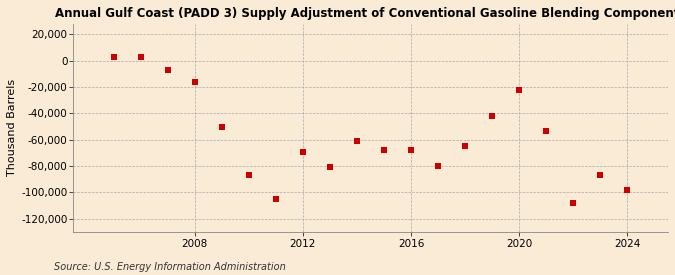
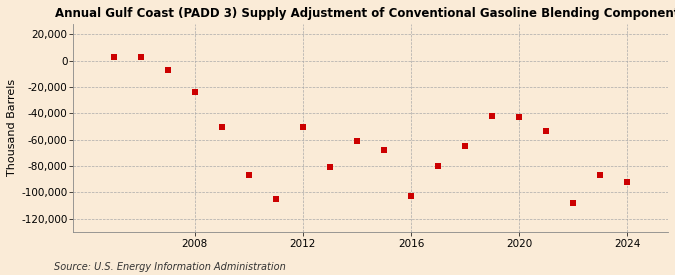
2008: -16,000 -> -24,000
2012: -69,000 -> -50,000
2016: -68,000 -> -103,000
2020: -22,000 -> -43,000
2024: -98,000 -> -92,000
